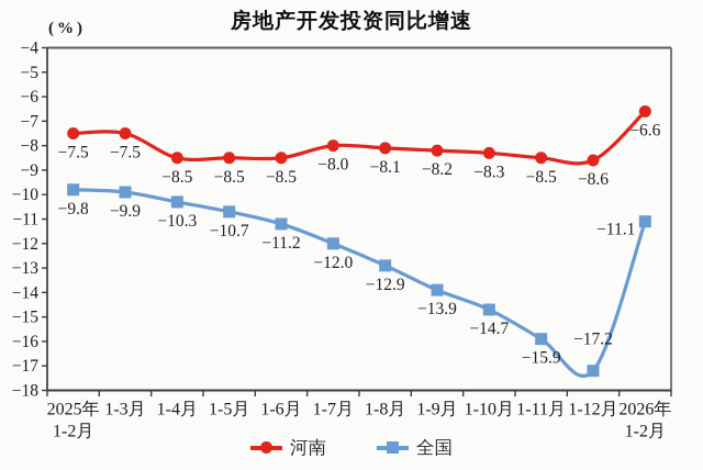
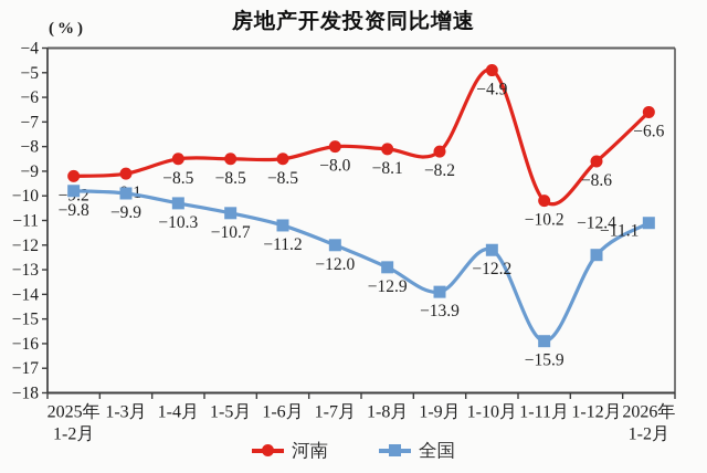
河南/2025年 1-2月: −7.5 -> −9.2
河南/1-3月: −7.5 -> −9.1
河南/1-10月: −8.3 -> −4.9
全国/1-10月: −14.7 -> −12.2
河南/1-11月: −8.5 -> −10.2
全国/1-12月: −17.2 -> −12.4
